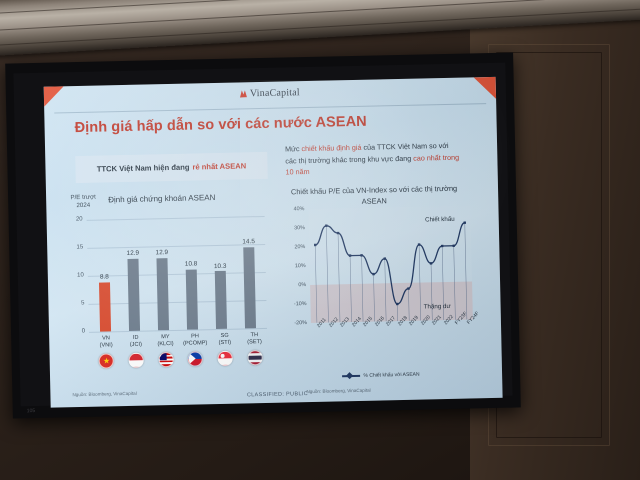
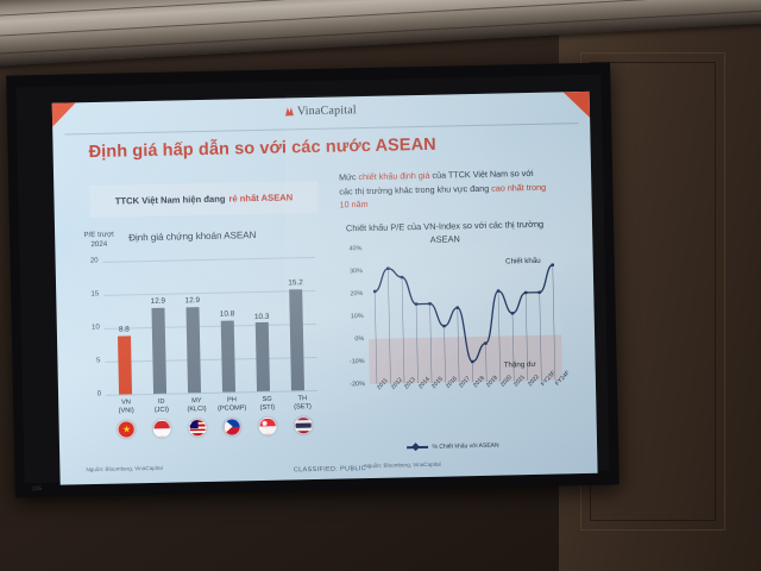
Định giá chứng khoán ASEAN/TH (SET): 14.5 -> 15.2
